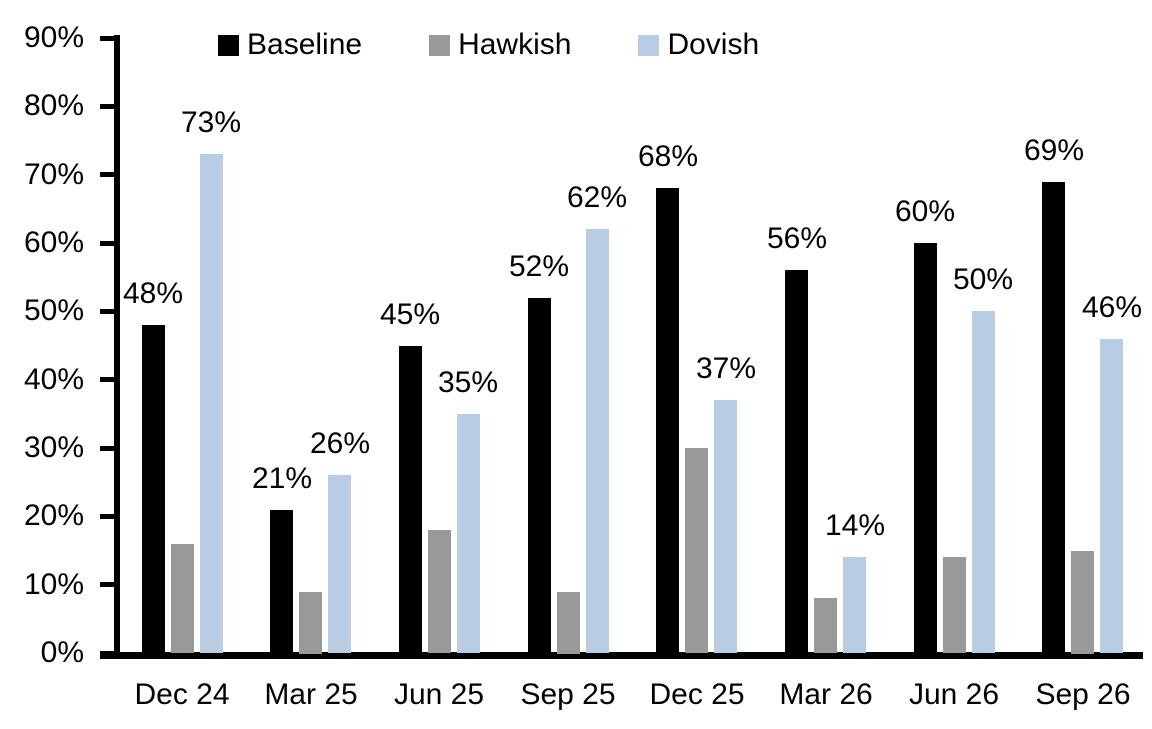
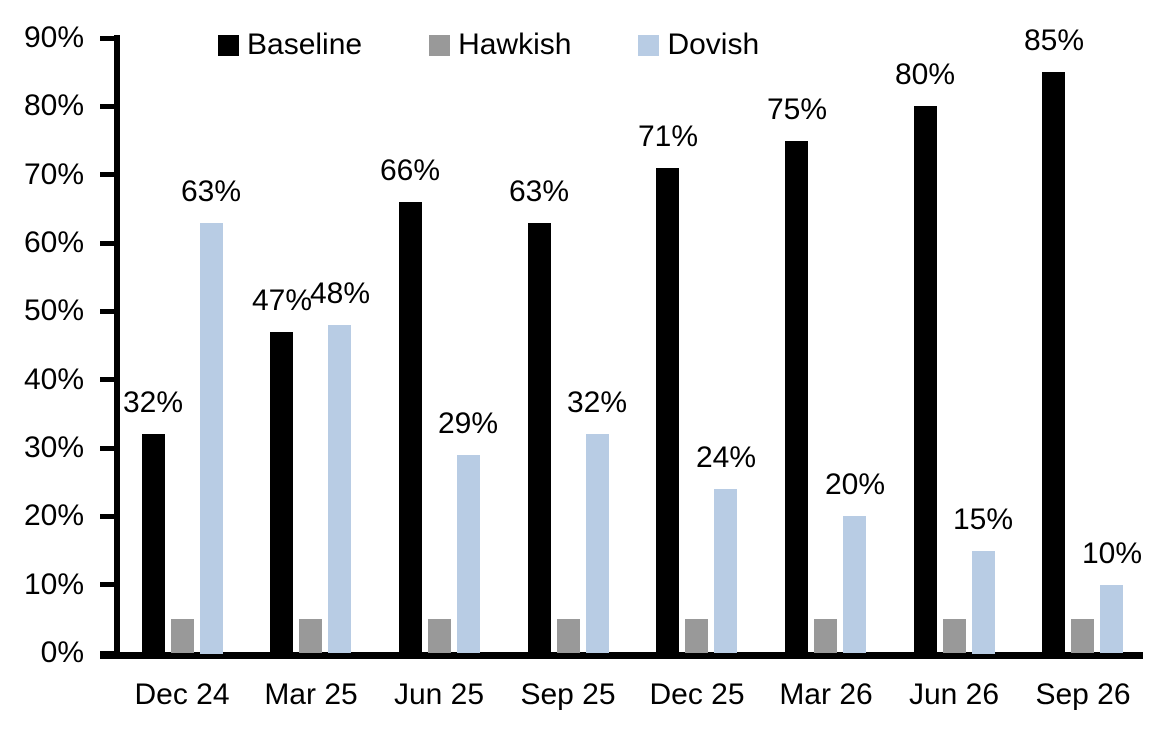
Baseline/Dec 24: 48% -> 32%
Hawkish/Dec 24: 16% -> 5%
Dovish/Dec 24: 73% -> 63%
Baseline/Mar 25: 21% -> 47%
Hawkish/Mar 25: 9% -> 5%
Dovish/Mar 25: 26% -> 48%
Baseline/Jun 25: 45% -> 66%
Hawkish/Jun 25: 18% -> 5%
Dovish/Jun 25: 35% -> 29%
Baseline/Sep 25: 52% -> 63%
Hawkish/Sep 25: 9% -> 5%
Dovish/Sep 25: 62% -> 32%
Baseline/Dec 25: 68% -> 71%
Hawkish/Dec 25: 30% -> 5%
Dovish/Dec 25: 37% -> 24%
Baseline/Mar 26: 56% -> 75%
Hawkish/Mar 26: 8% -> 5%
Dovish/Mar 26: 14% -> 20%
Baseline/Jun 26: 60% -> 80%
Hawkish/Jun 26: 14% -> 5%
Dovish/Jun 26: 50% -> 15%
Baseline/Sep 26: 69% -> 85%
Hawkish/Sep 26: 15% -> 5%
Dovish/Sep 26: 46% -> 10%
